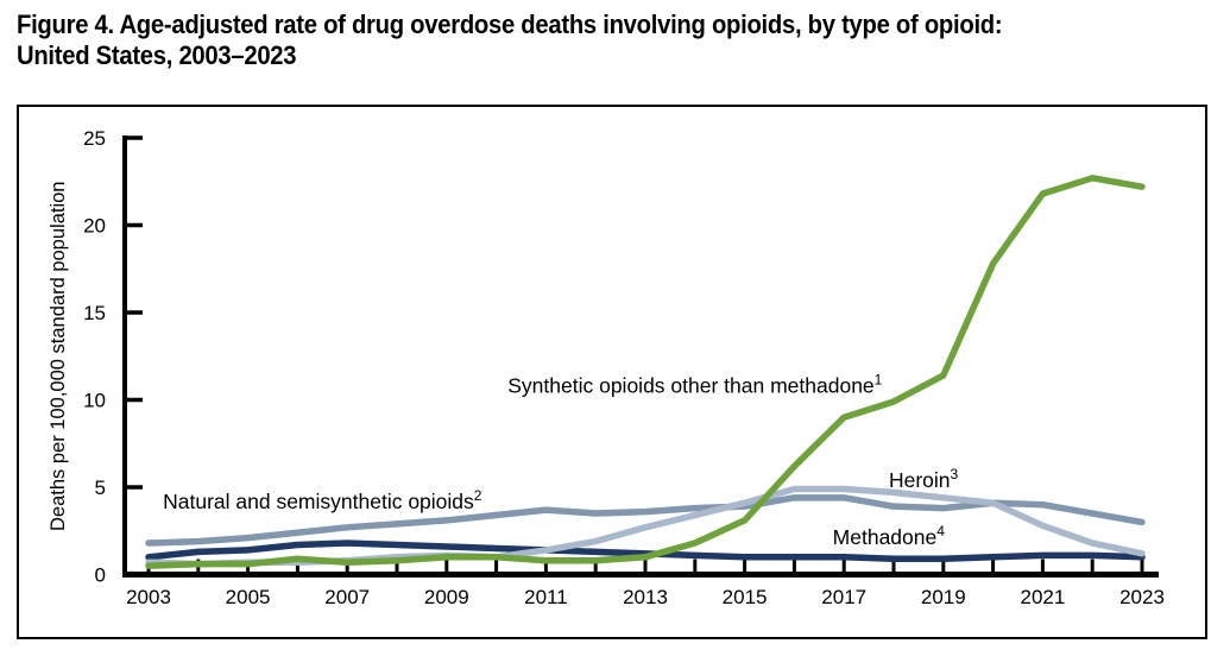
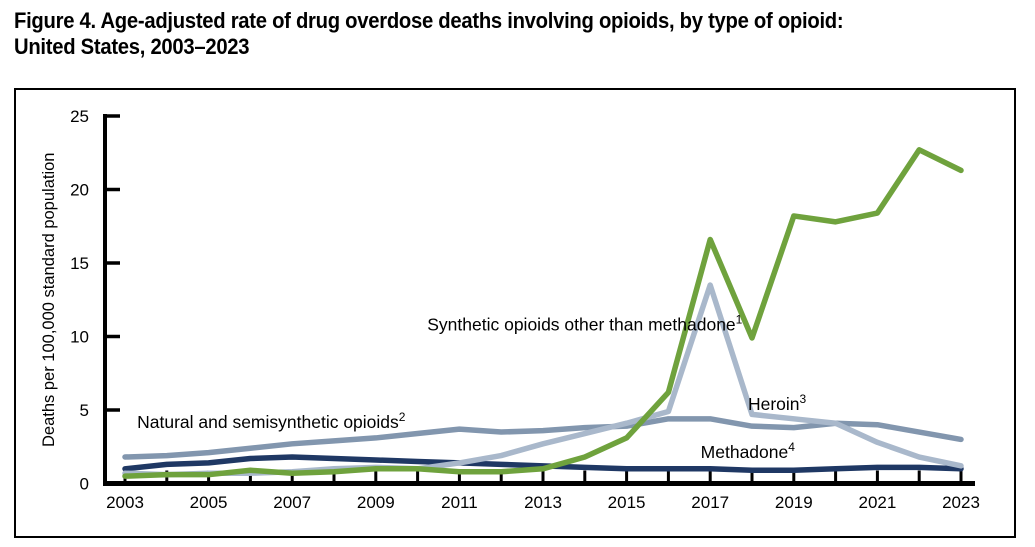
Heroin/2017: 4.9 -> 13.5
Synthetic opioids other than methadone/2017: 9.0 -> 16.6
Synthetic opioids other than methadone/2019: 11.4 -> 18.2
Synthetic opioids other than methadone/2021: 21.8 -> 18.4
Synthetic opioids other than methadone/2023: 22.2 -> 21.3
